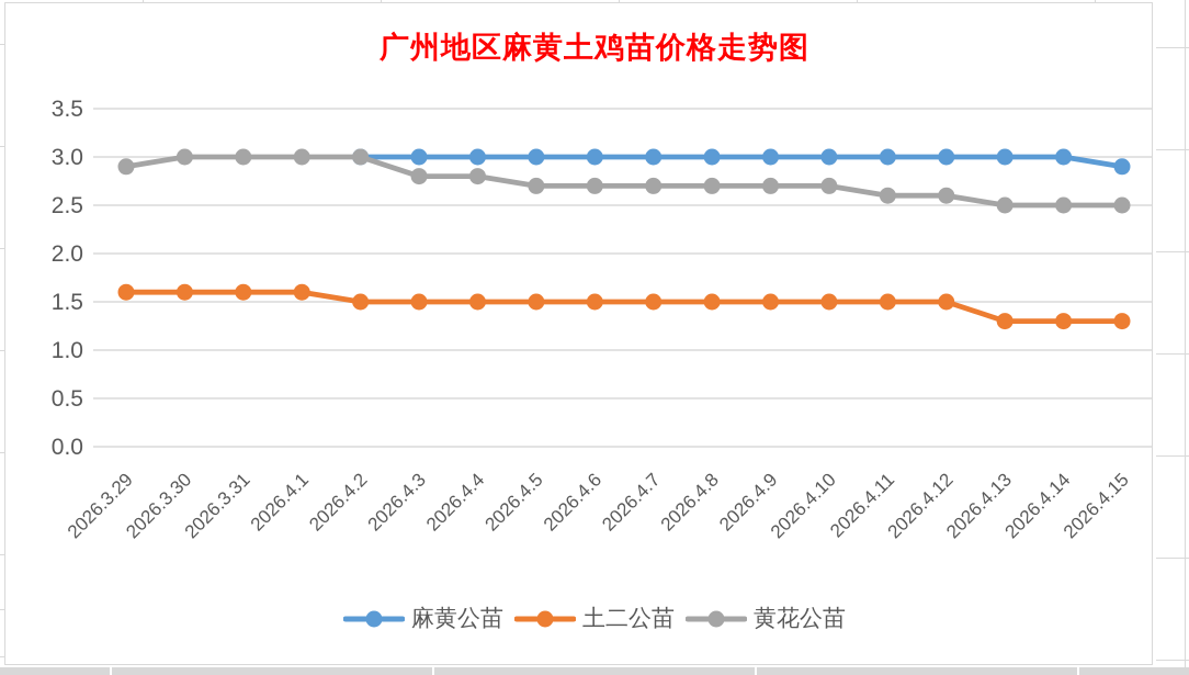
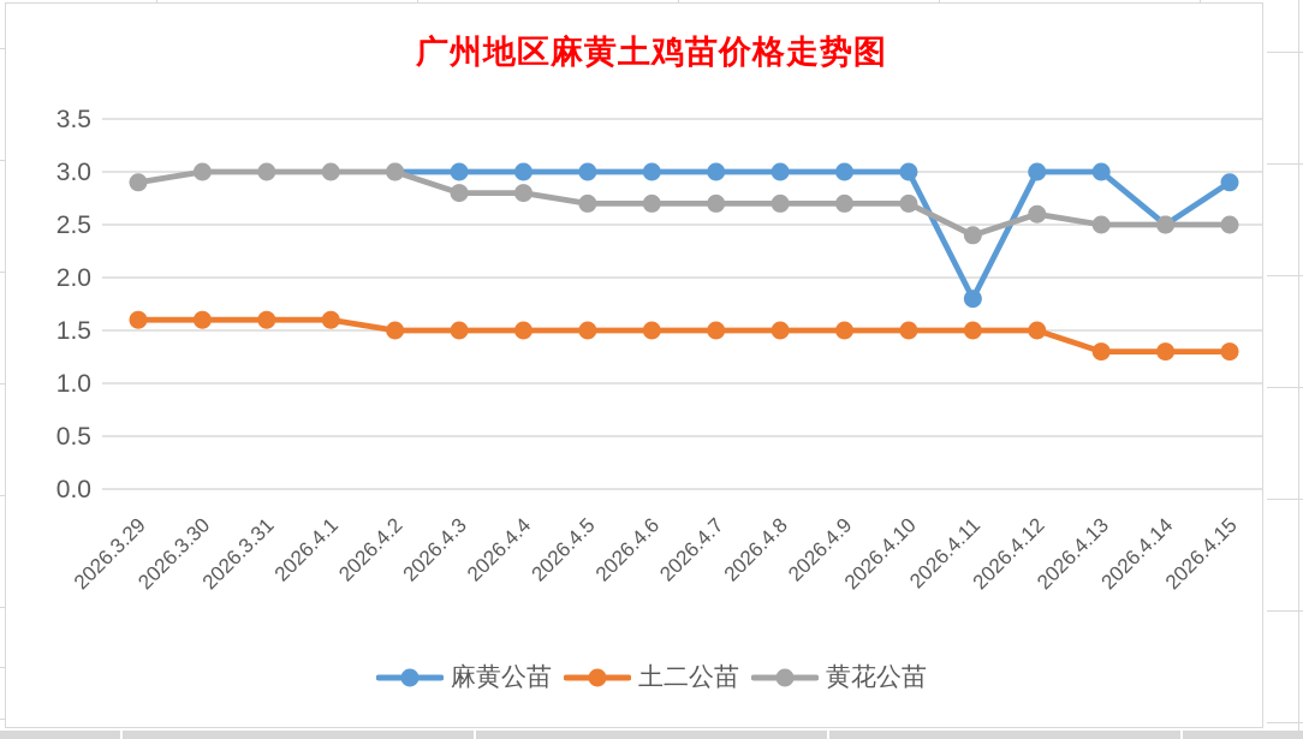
麻黄公苗/2026.4.11: 3.0 -> 1.8
黄花公苗/2026.4.11: 2.6 -> 2.4
麻黄公苗/2026.4.14: 3.0 -> 2.5
